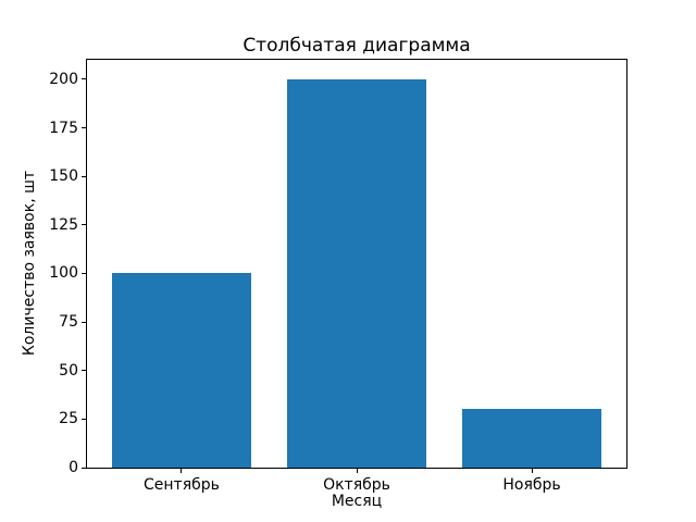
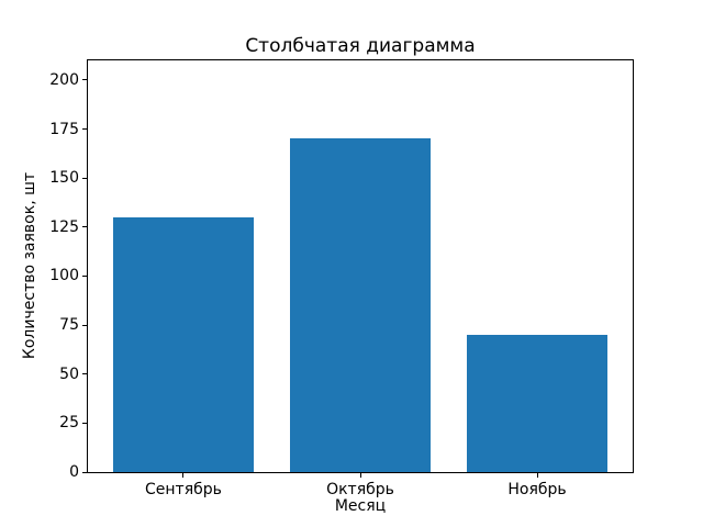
Сентябрь: 100 -> 130
Октябрь: 200 -> 170
Ноябрь: 30 -> 70
